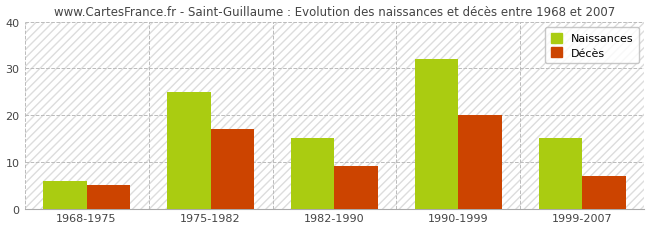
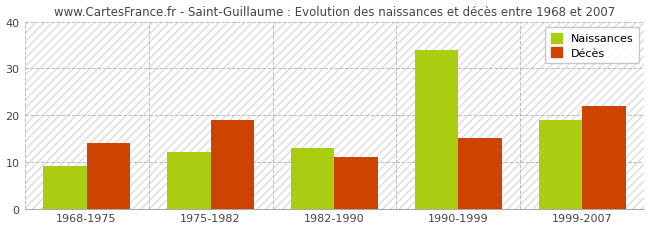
Naissances/1968-1975: 6 -> 9
Décès/1968-1975: 5 -> 14
Naissances/1975-1982: 25 -> 12
Décès/1975-1982: 17 -> 19
Naissances/1982-1990: 15 -> 13
Décès/1982-1990: 9 -> 11
Naissances/1990-1999: 32 -> 34
Décès/1990-1999: 20 -> 15
Naissances/1999-2007: 15 -> 19
Décès/1999-2007: 7 -> 22
